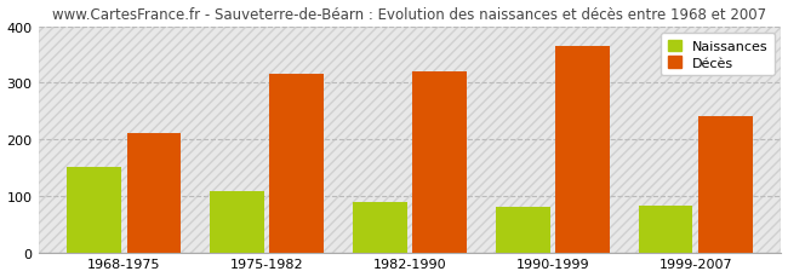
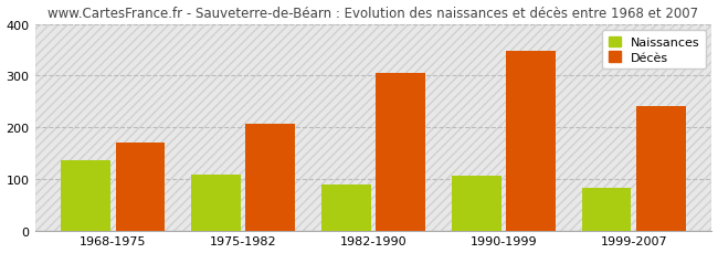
Naissances/1968-1975: 150 -> 136
Décès/1968-1975: 210 -> 170
Décès/1975-1982: 315 -> 207
Décès/1982-1990: 320 -> 305
Naissances/1990-1999: 80 -> 106
Décès/1990-1999: 365 -> 347
